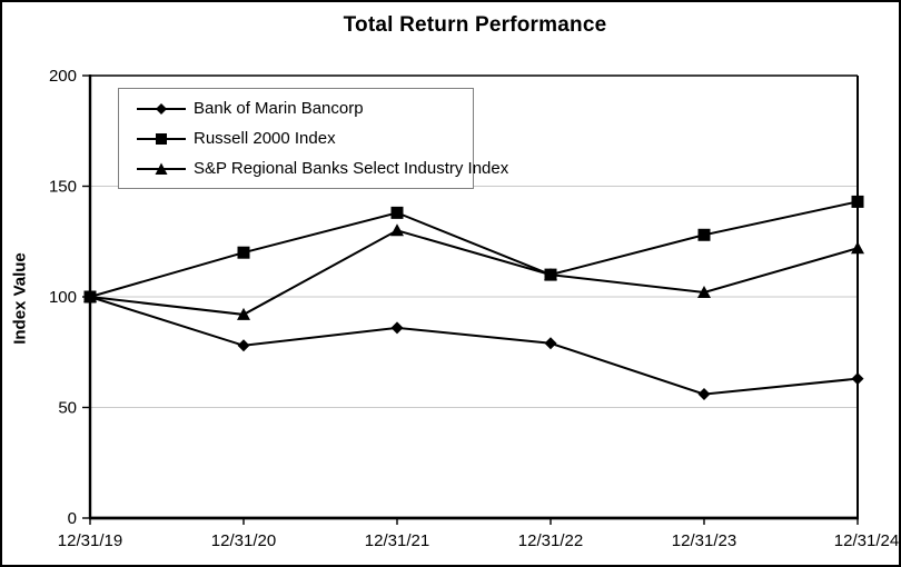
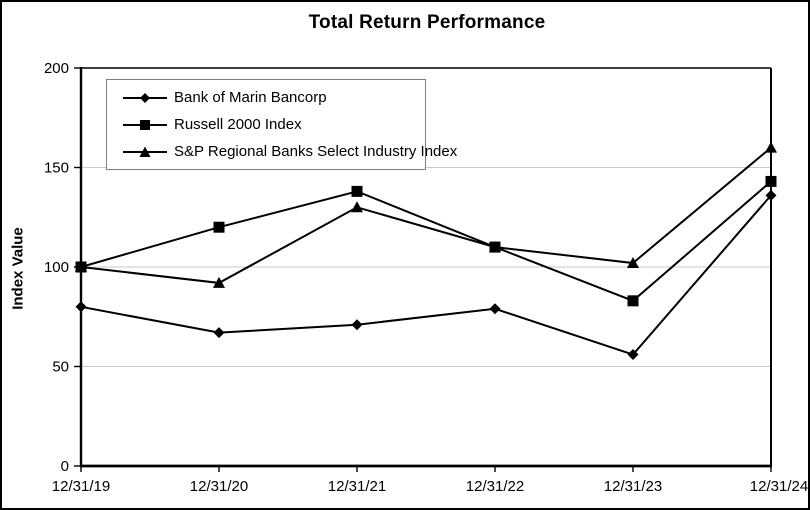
Bank of Marin Bancorp/12/31/19: 100 -> 80
Bank of Marin Bancorp/12/31/20: 78 -> 67
Bank of Marin Bancorp/12/31/21: 86 -> 71
Russell 2000 Index/12/31/23: 128 -> 83
Bank of Marin Bancorp/12/31/24: 63 -> 136
S&P Regional Banks Select Industry Index/12/31/24: 122 -> 160
